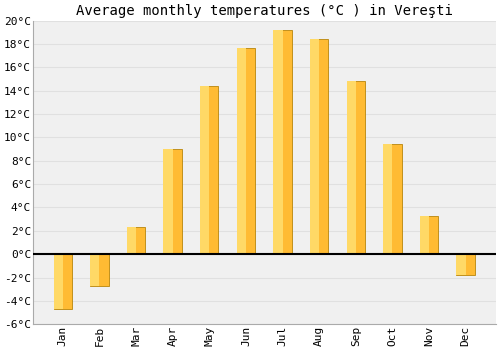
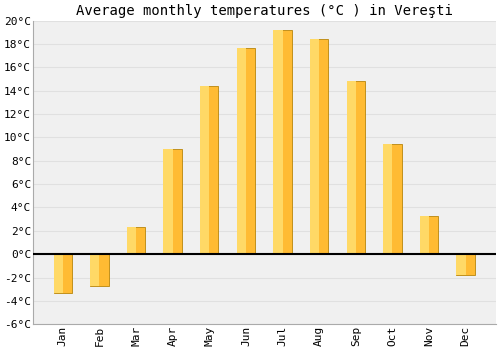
Jan: -4.7°C -> -3.3°C
